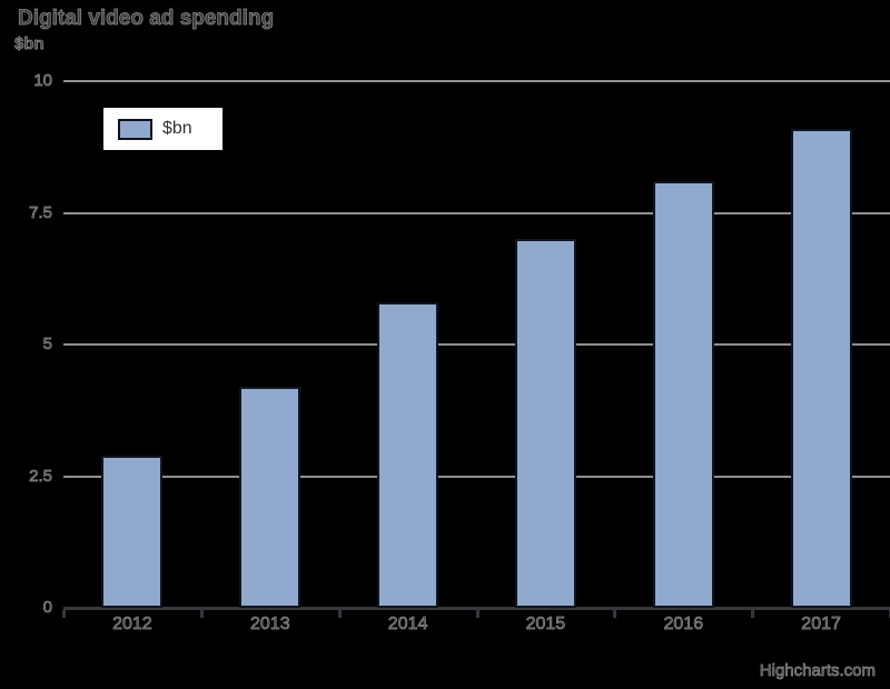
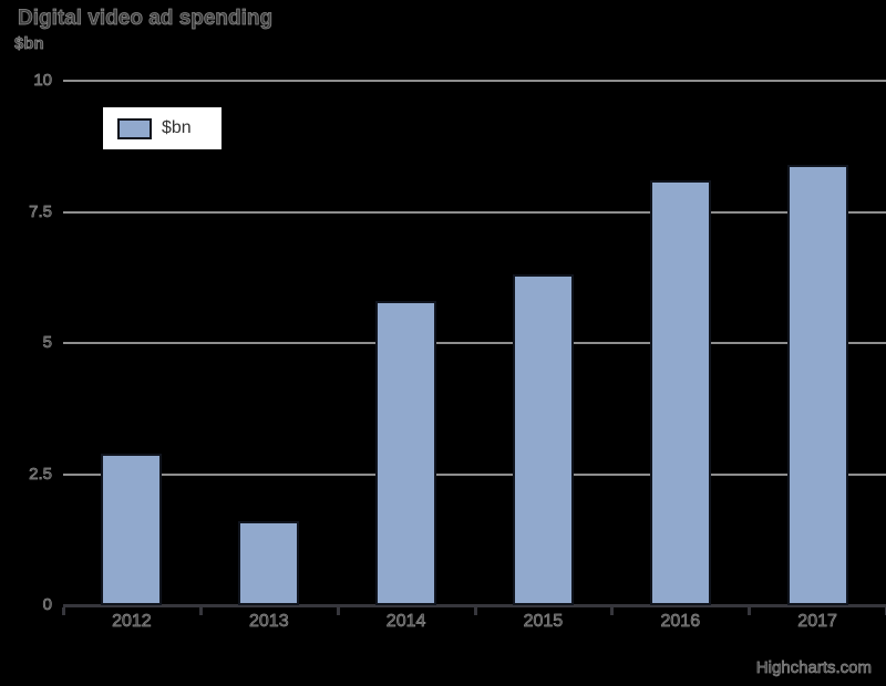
2013: 4.2 -> 1.6
2015: 7.0 -> 6.3
2017: 9.1 -> 8.4
